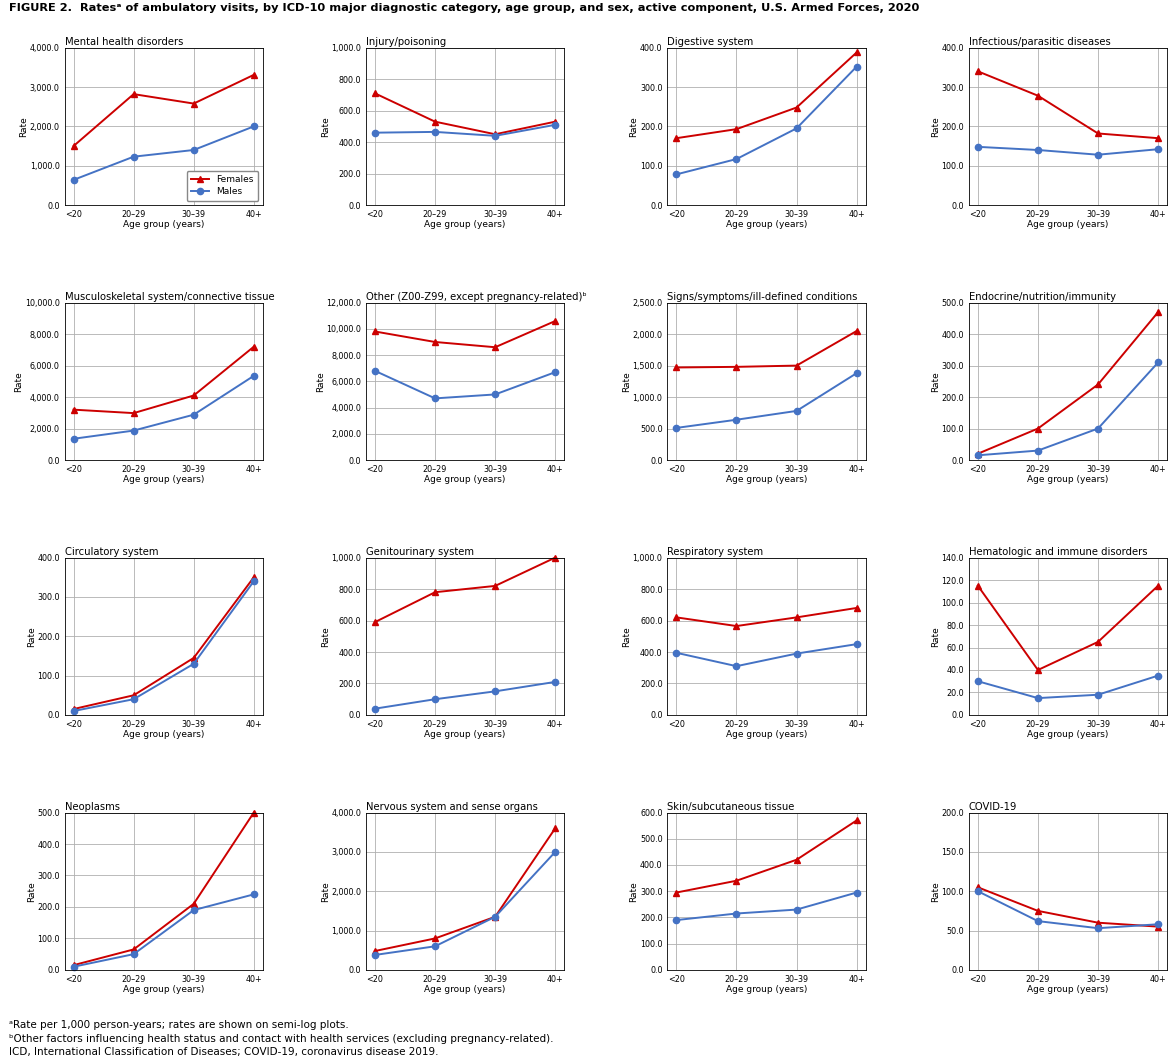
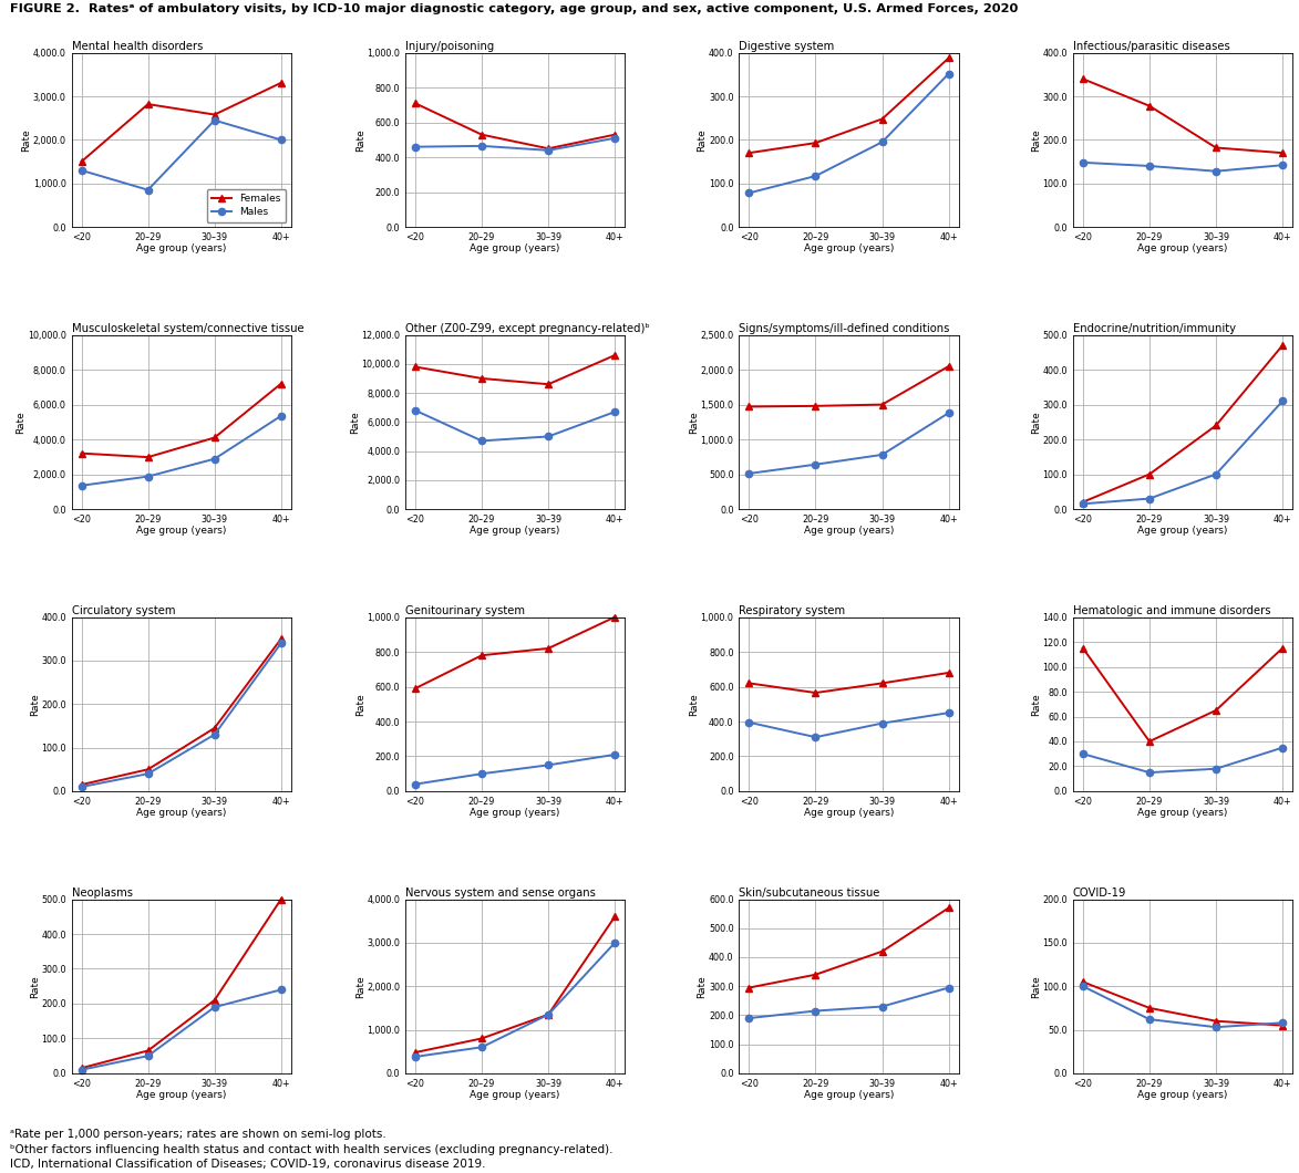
Mental health disorders/Males/<20: 640 -> 1,300
Mental health disorders/Males/20–29: 1,230 -> 850
Mental health disorders/Males/30–39: 1,400 -> 2,450
